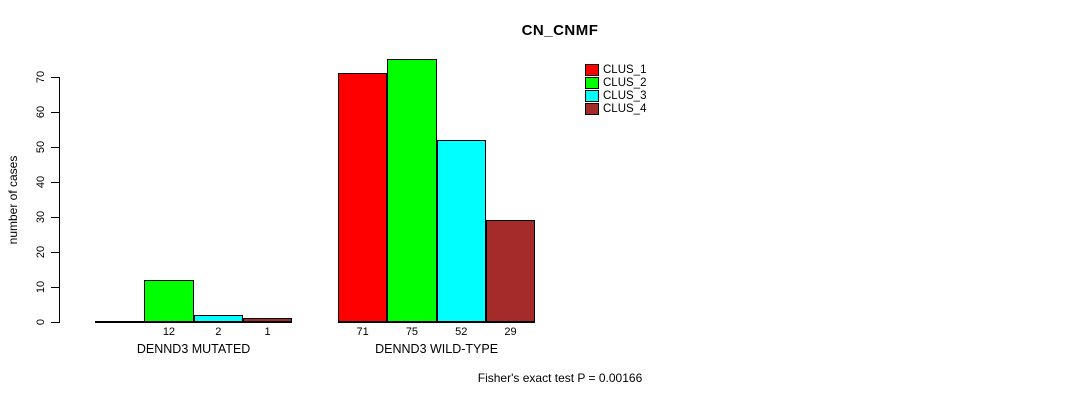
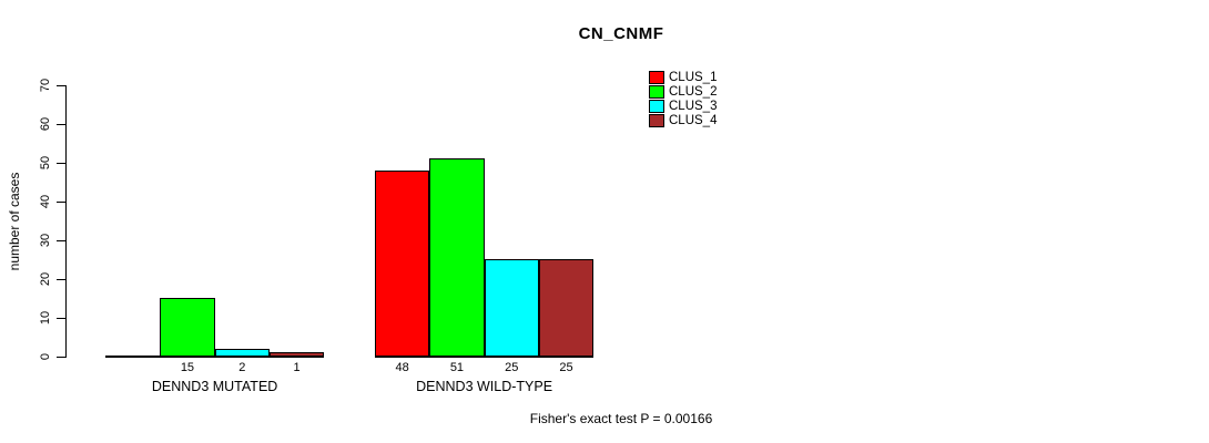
CLUS_2/DENND3 MUTATED: 12 -> 15
CLUS_1/DENND3 WILD-TYPE: 71 -> 48
CLUS_2/DENND3 WILD-TYPE: 75 -> 51
CLUS_3/DENND3 WILD-TYPE: 52 -> 25
CLUS_4/DENND3 WILD-TYPE: 29 -> 25
